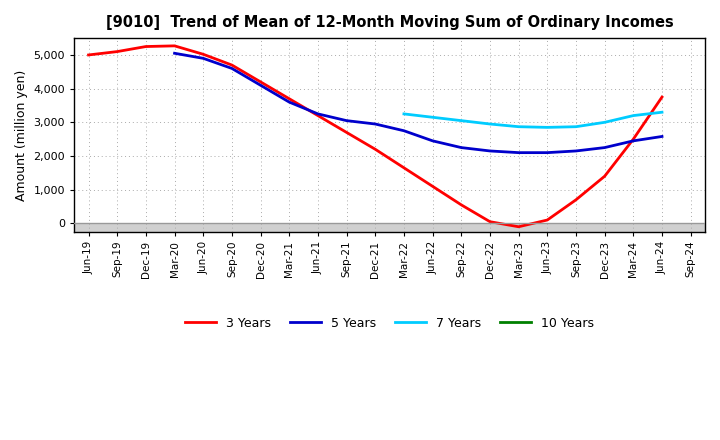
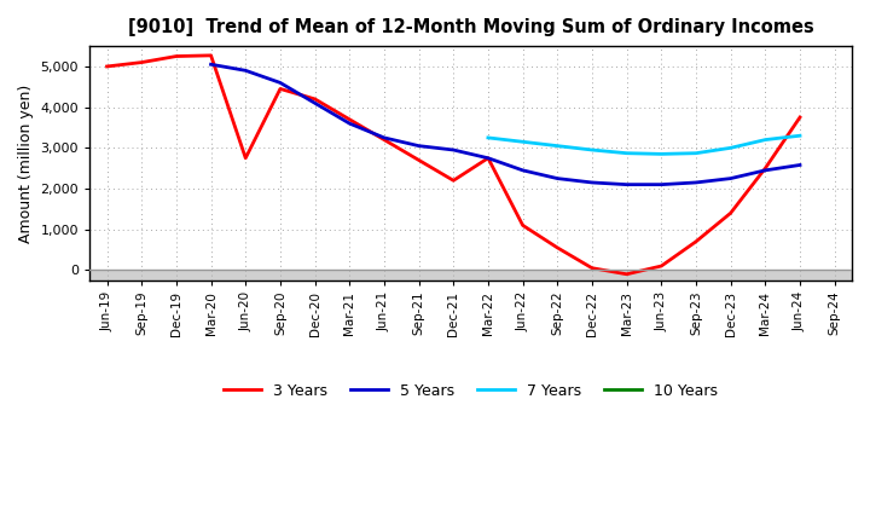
3 Years/Jun-20: 5,020 -> 2,750
3 Years/Sep-20: 4,700 -> 4,450
3 Years/Mar-22: 1,650 -> 2,750
